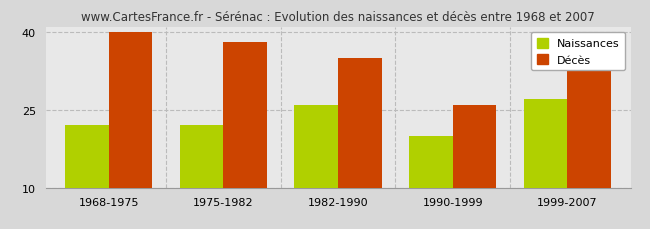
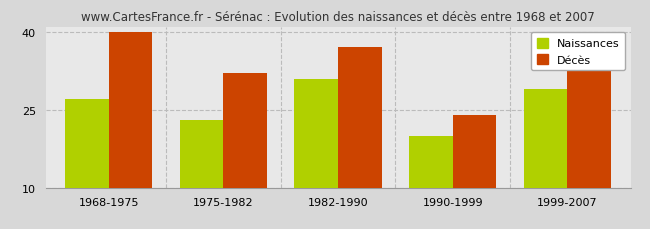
Naissances/1968-1975: 22 -> 27
Naissances/1975-1982: 22 -> 23
Décès/1975-1982: 38 -> 32
Naissances/1982-1990: 26 -> 31
Décès/1982-1990: 35 -> 37
Décès/1990-1999: 26 -> 24
Naissances/1999-2007: 27 -> 29
